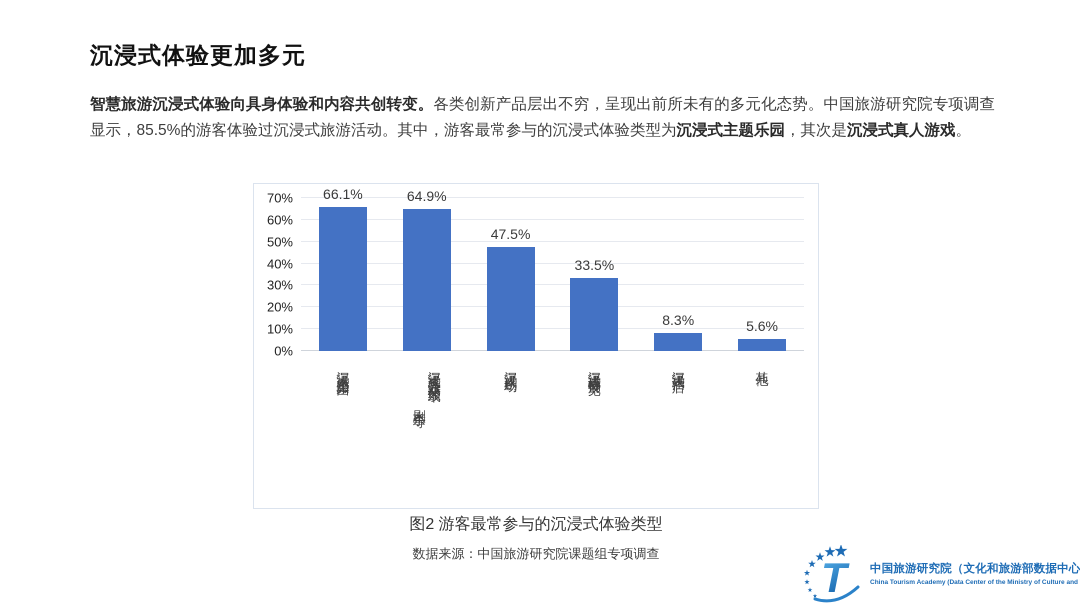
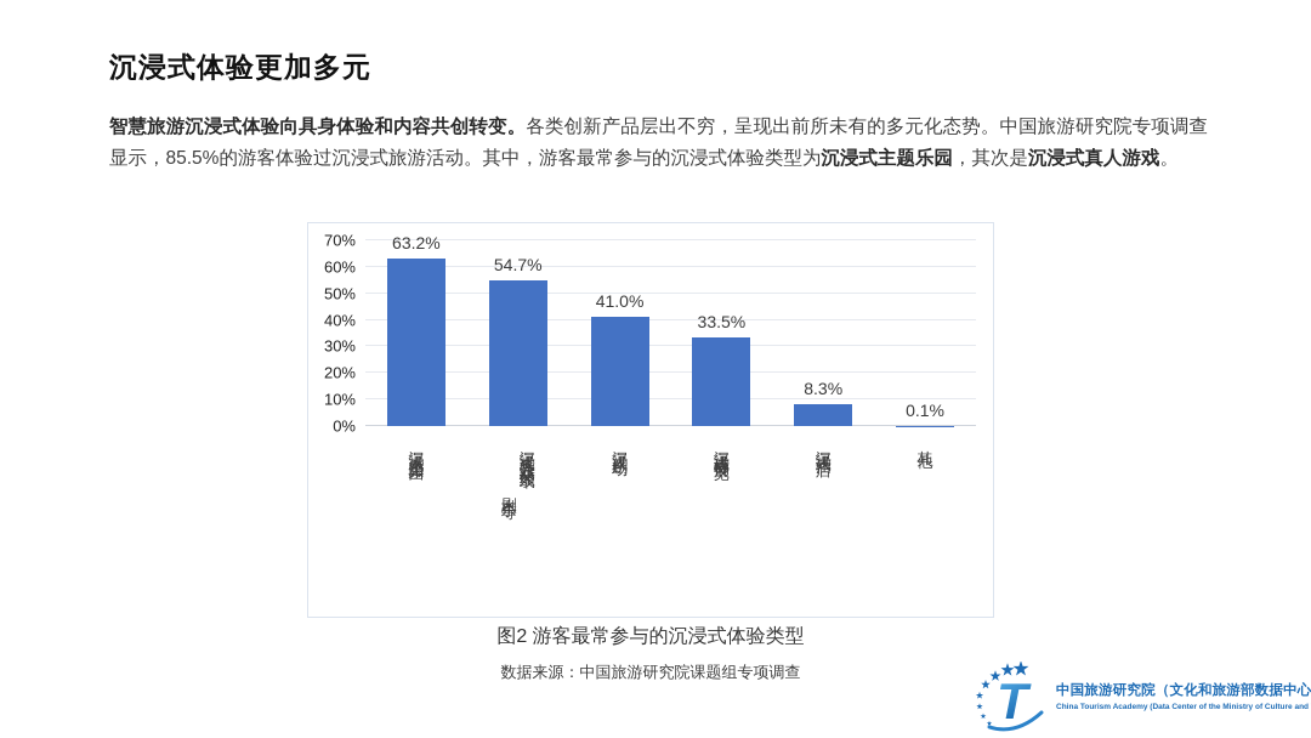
沉浸式主题乐园: 66.1% -> 63.2%
沉浸式真人游戏（如线下剧本杀等）: 64.9% -> 54.7%
沉浸式剧场: 47.5% -> 41.0%
其他: 5.6% -> 0.1%
